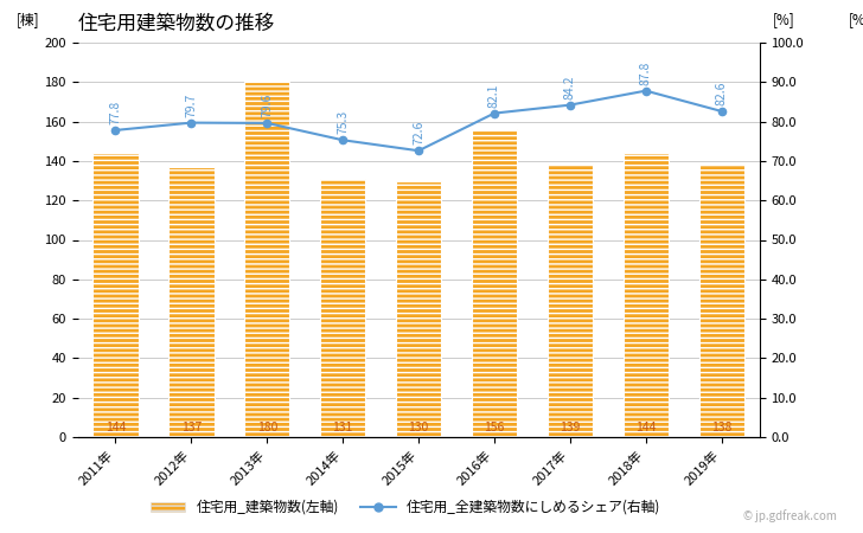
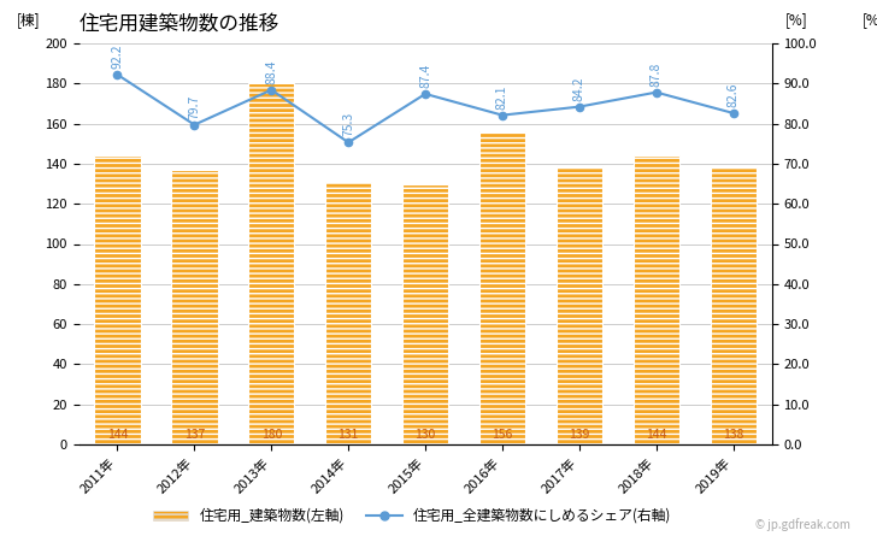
住宅用_全建築物数にしめるシェア(右軸)/2011年: 77.8 -> 92.2
住宅用_全建築物数にしめるシェア(右軸)/2013年: 79.6 -> 88.4
住宅用_全建築物数にしめるシェア(右軸)/2015年: 72.6 -> 87.4
